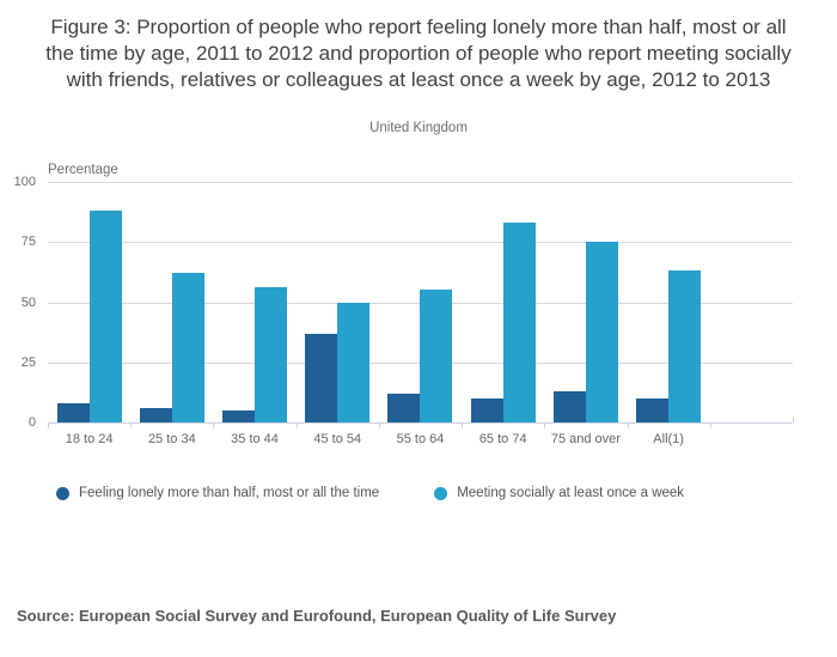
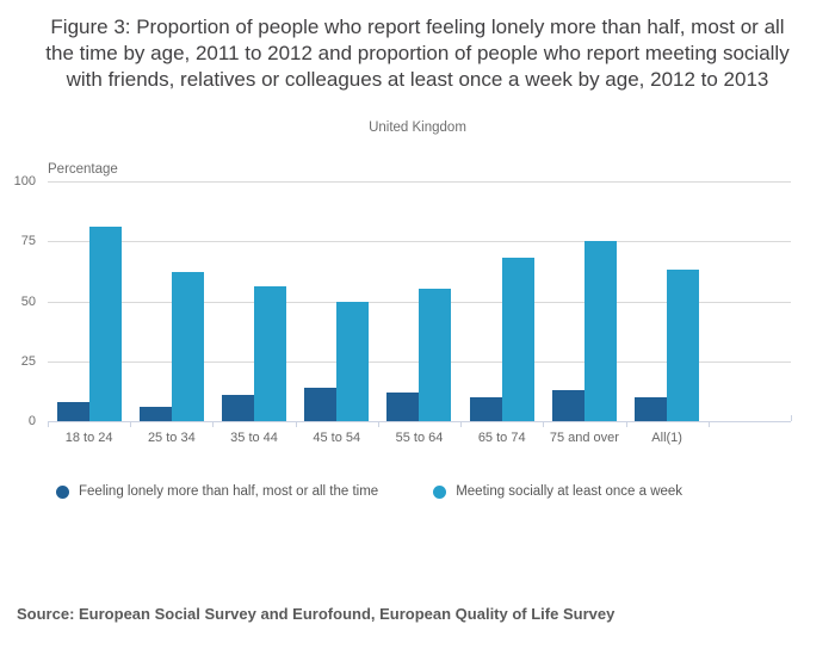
Meeting socially at least once a week/18 to 24: 88 -> 81
Feeling lonely more than half, most or all the time/35 to 44: 5 -> 11
Feeling lonely more than half, most or all the time/45 to 54: 37 -> 14
Meeting socially at least once a week/65 to 74: 83 -> 68
